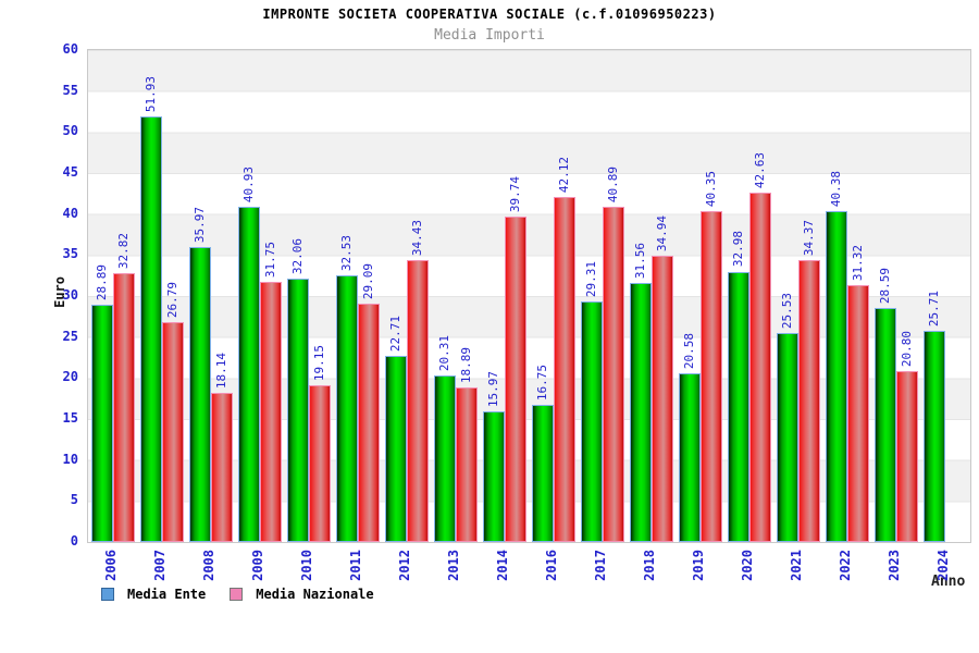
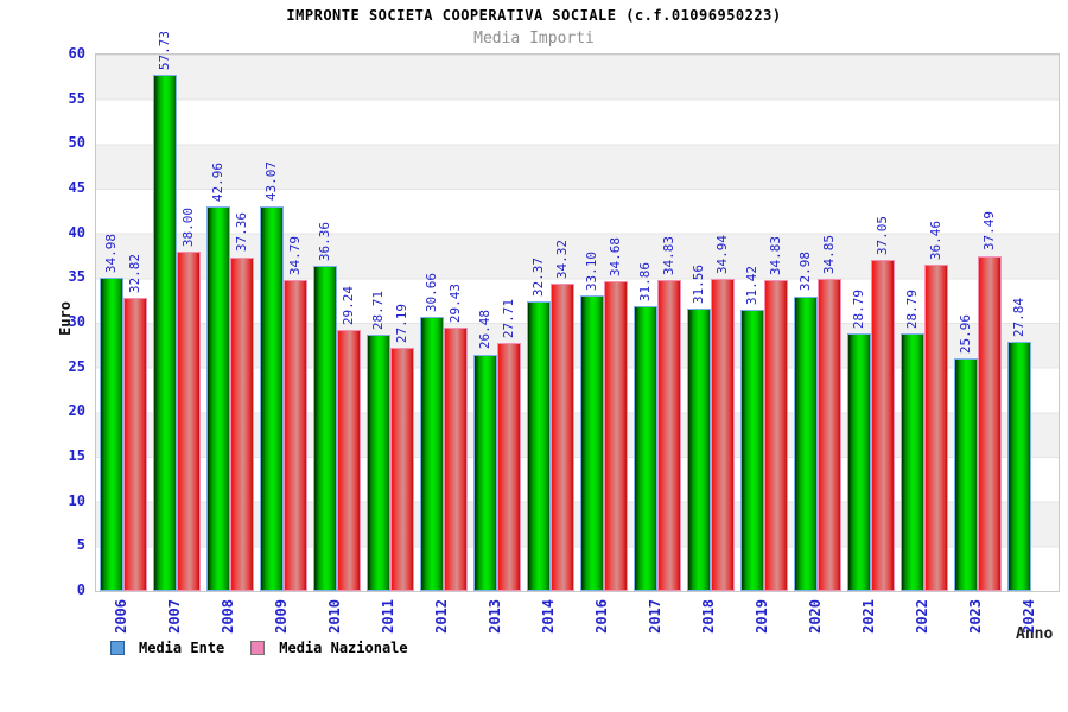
Media Ente/2006: 28.89 -> 34.98
Media Ente/2007: 51.93 -> 57.73
Media Nazionale/2007: 26.79 -> 38.00
Media Ente/2008: 35.97 -> 42.96
Media Nazionale/2008: 18.14 -> 37.36
Media Ente/2009: 40.93 -> 43.07
Media Nazionale/2009: 31.75 -> 34.79
Media Ente/2010: 32.06 -> 36.36
Media Nazionale/2010: 19.15 -> 29.24
Media Ente/2011: 32.53 -> 28.71
Media Nazionale/2011: 29.09 -> 27.19
Media Ente/2012: 22.71 -> 30.66
Media Nazionale/2012: 34.43 -> 29.43
Media Ente/2013: 20.31 -> 26.48
Media Nazionale/2013: 18.89 -> 27.71
Media Ente/2014: 15.97 -> 32.37
Media Nazionale/2014: 39.74 -> 34.32
Media Ente/2016: 16.75 -> 33.10
Media Nazionale/2016: 42.12 -> 34.68
Media Ente/2017: 29.31 -> 31.86
Media Nazionale/2017: 40.89 -> 34.83
Media Ente/2019: 20.58 -> 31.42
Media Nazionale/2019: 40.35 -> 34.83
Media Nazionale/2020: 42.63 -> 34.85
Media Ente/2021: 25.53 -> 28.79
Media Nazionale/2021: 34.37 -> 37.05
Media Ente/2022: 40.38 -> 28.79
Media Nazionale/2022: 31.32 -> 36.46
Media Ente/2023: 28.59 -> 25.96
Media Nazionale/2023: 20.80 -> 37.49
Media Ente/2024: 25.71 -> 27.84
